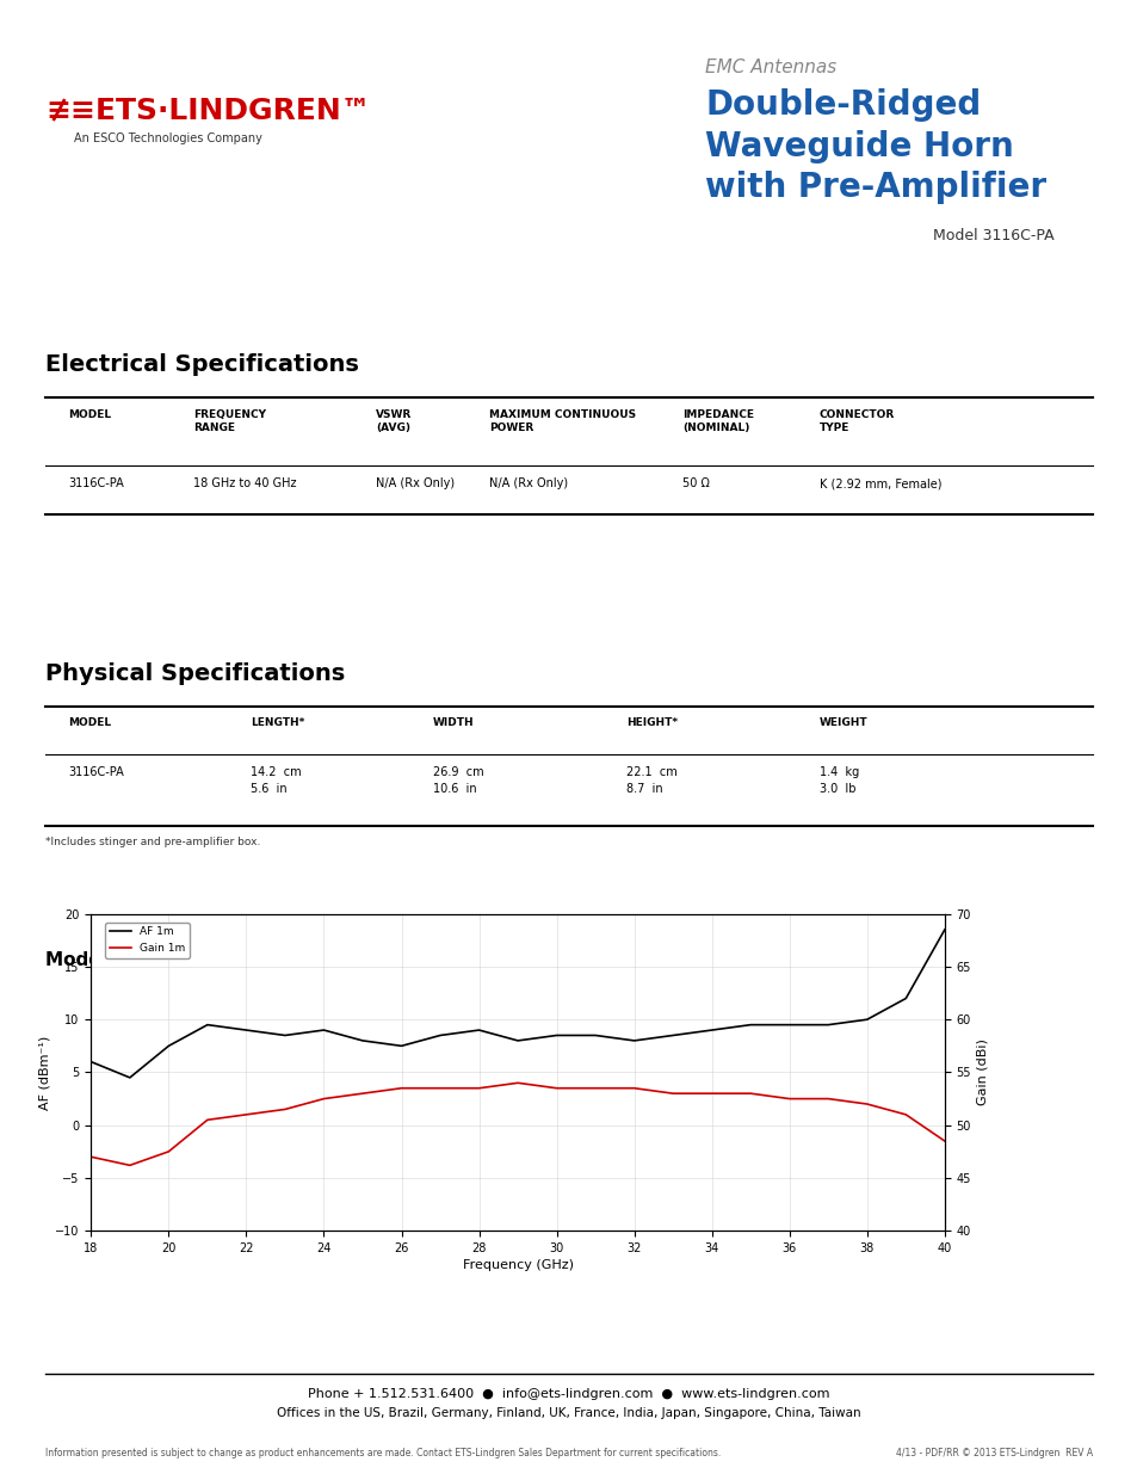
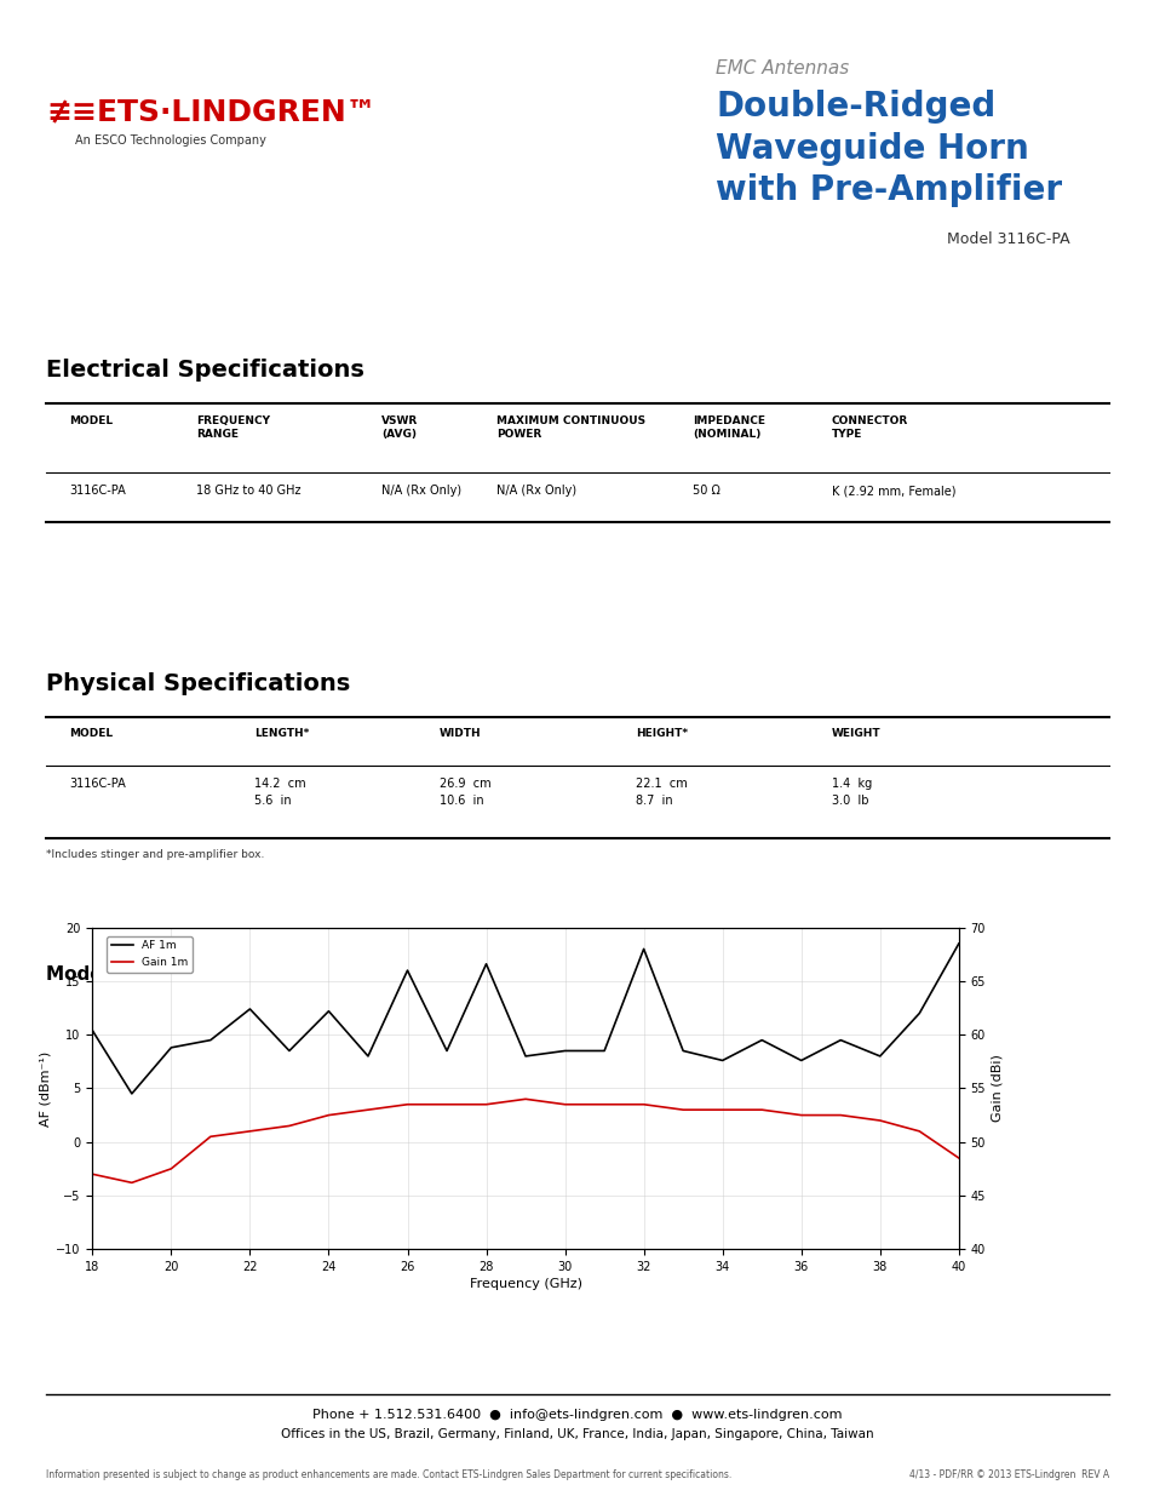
AF 1m/18: 6.0 -> 10.4
AF 1m/20: 7.5 -> 8.8
AF 1m/22: 9.0 -> 12.4
AF 1m/24: 9.0 -> 12.2
AF 1m/26: 7.5 -> 16.0
AF 1m/28: 9.0 -> 16.6
AF 1m/32: 8.0 -> 18.0
AF 1m/34: 9.0 -> 7.6
AF 1m/36: 9.5 -> 7.6
AF 1m/38: 10.0 -> 8.0
